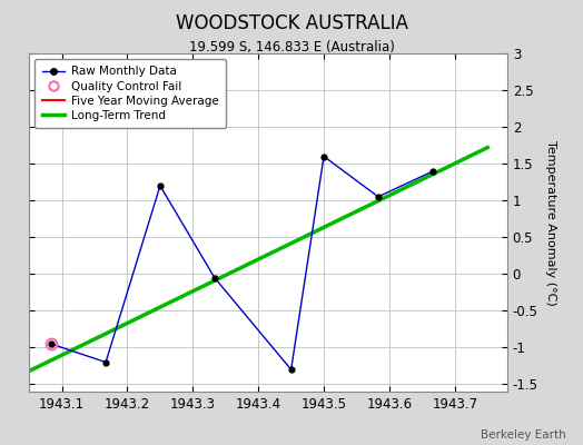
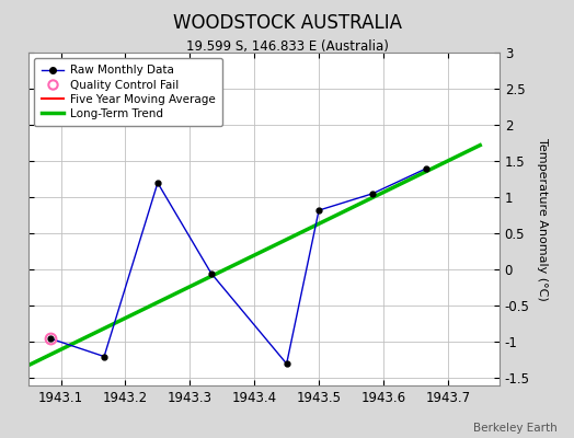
1943.5: 1.60 -> 0.82
